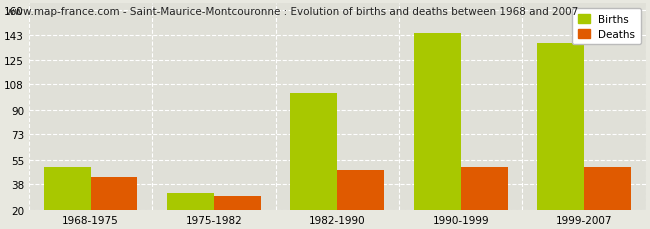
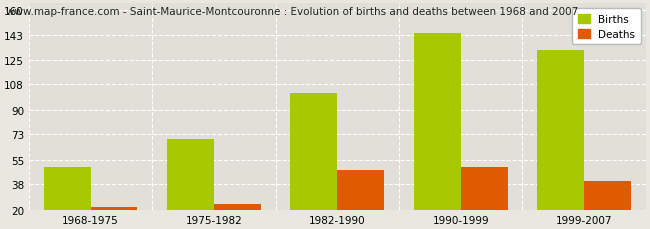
Deaths/1968-1975: 43 -> 22
Births/1975-1982: 32 -> 70
Deaths/1975-1982: 30 -> 24
Births/1999-2007: 137 -> 132
Deaths/1999-2007: 50 -> 40
